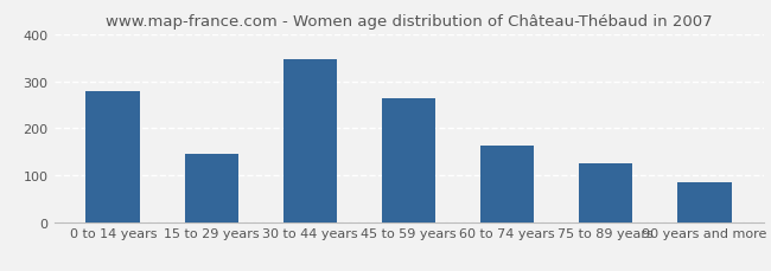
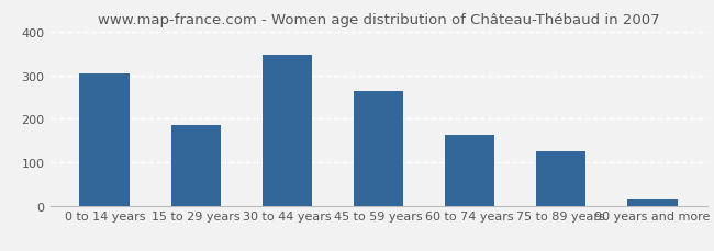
0 to 14 years: 280 -> 303
15 to 29 years: 145 -> 186
90 years and more: 85 -> 15
